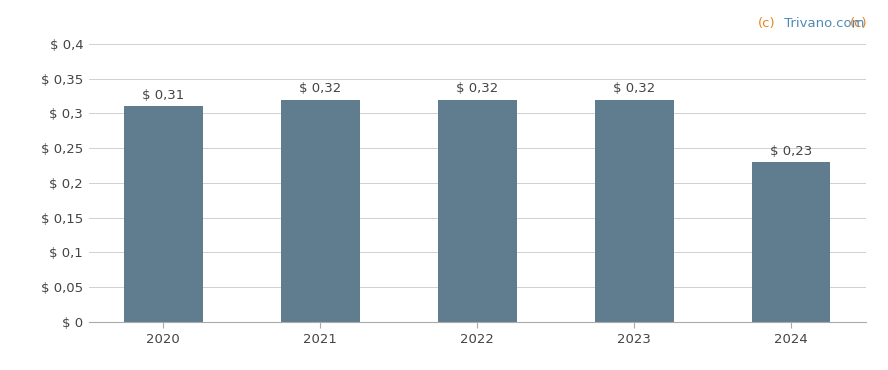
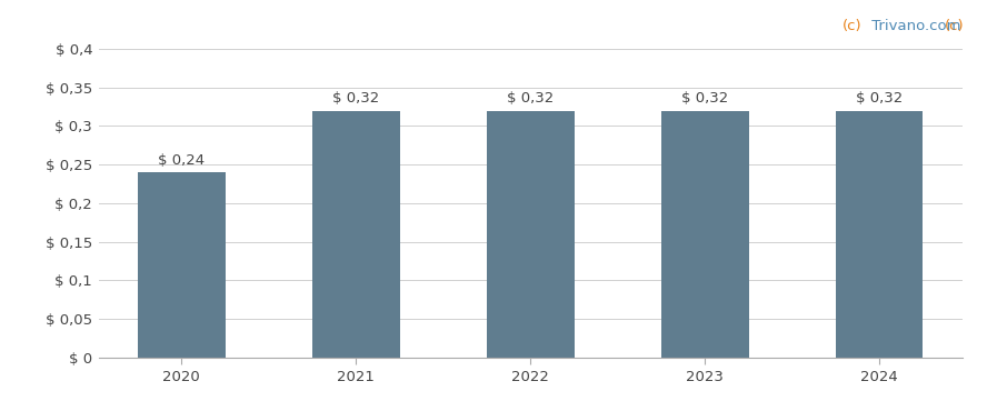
2020: 0,31 -> 0,24
2024: 0,23 -> 0,32
